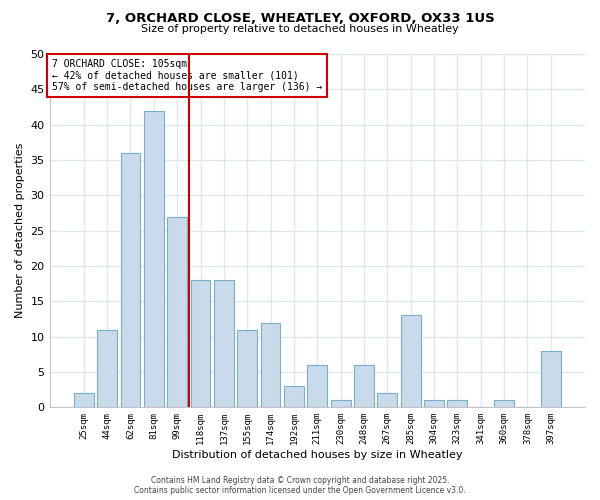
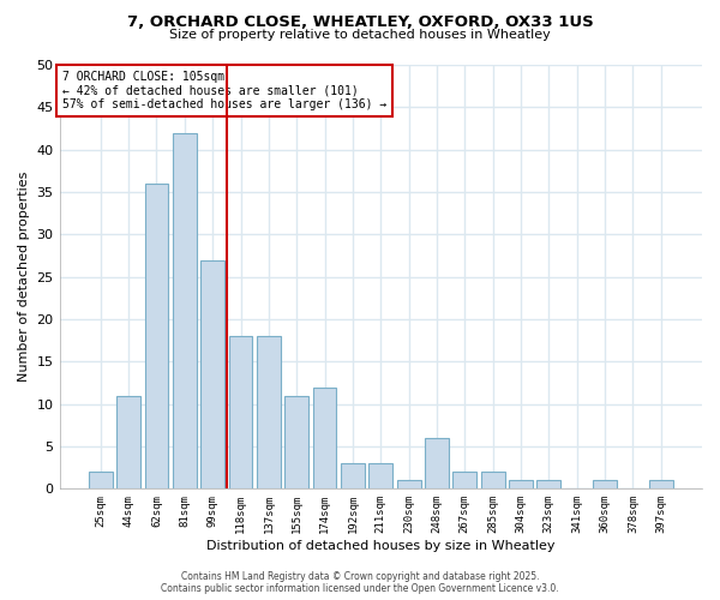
211sqm: 6 -> 3
285sqm: 13 -> 2
397sqm: 8 -> 1
